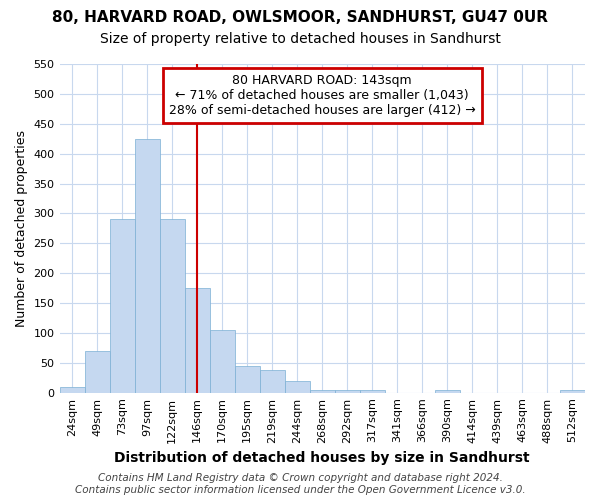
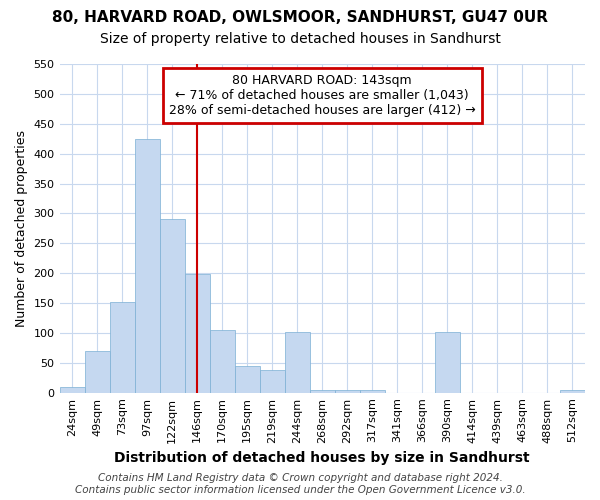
73sqm: 290 -> 152
146sqm: 175 -> 198
244sqm: 20 -> 102
390sqm: 5 -> 102
